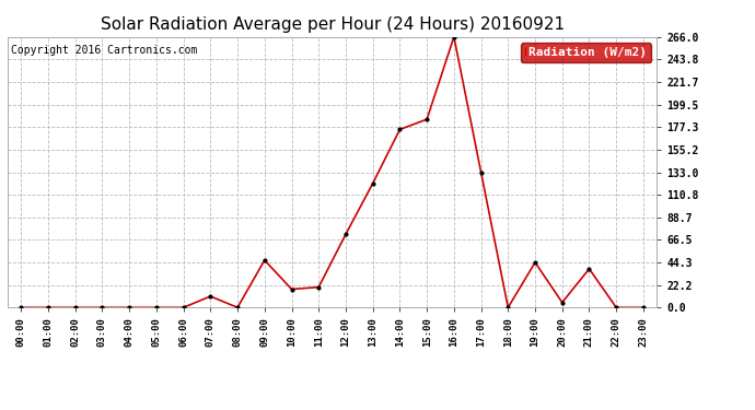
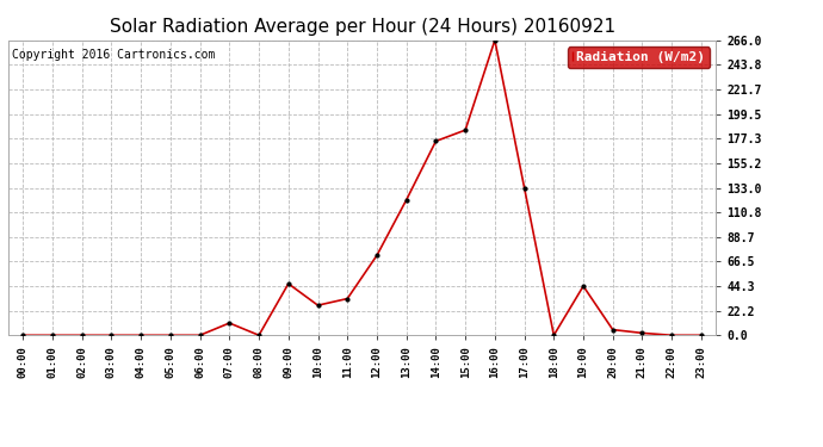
10:00: 18 -> 27
11:00: 20 -> 33
21:00: 38 -> 2
